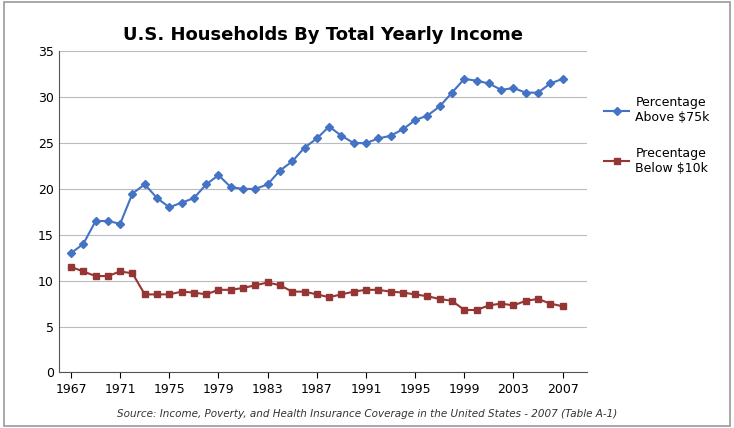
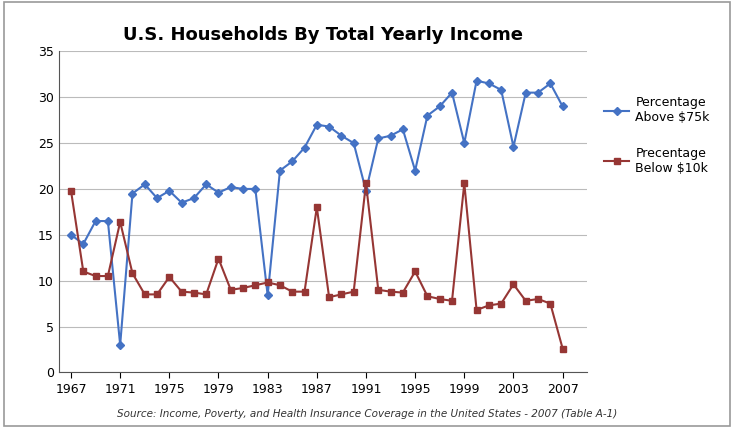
Percentage Above $75k/1967: 13.0 -> 15.0
Precentage Below $10k/1967: 11.5 -> 19.8
Percentage Above $75k/1971: 16.2 -> 3.0
Precentage Below $10k/1971: 11.0 -> 16.4
Percentage Above $75k/1975: 18.0 -> 19.8
Precentage Below $10k/1975: 8.5 -> 10.4
Percentage Above $75k/1979: 21.5 -> 19.6
Precentage Below $10k/1979: 9.0 -> 12.4
Percentage Above $75k/1983: 20.5 -> 8.4
Percentage Above $75k/1987: 25.5 -> 27.0
Precentage Below $10k/1987: 8.5 -> 18.0
Percentage Above $75k/1991: 25.0 -> 19.8
Precentage Below $10k/1991: 9.0 -> 20.6
Percentage Above $75k/1995: 27.5 -> 22.0
Precentage Below $10k/1995: 8.5 -> 11.0
Percentage Above $75k/1999: 32.0 -> 25.0
Precentage Below $10k/1999: 6.8 -> 20.6
Percentage Above $75k/2003: 31.0 -> 24.6
Precentage Below $10k/2003: 7.3 -> 9.6
Percentage Above $75k/2007: 32.0 -> 29.0
Precentage Below $10k/2007: 7.2 -> 2.6
